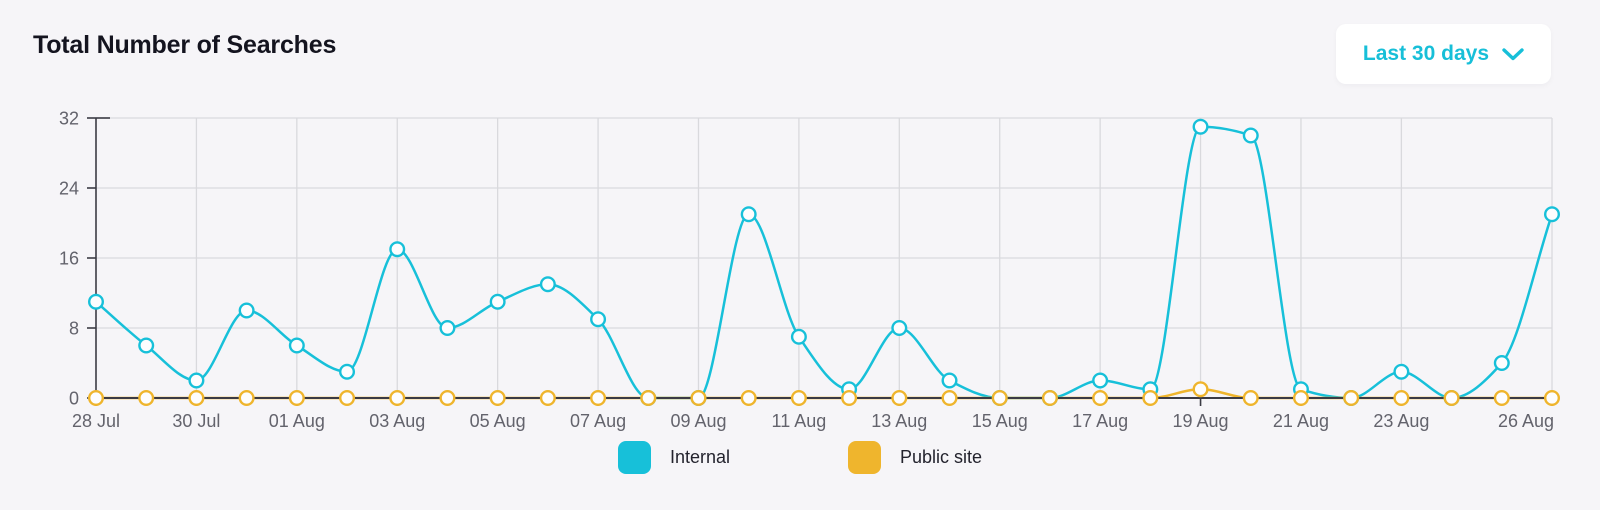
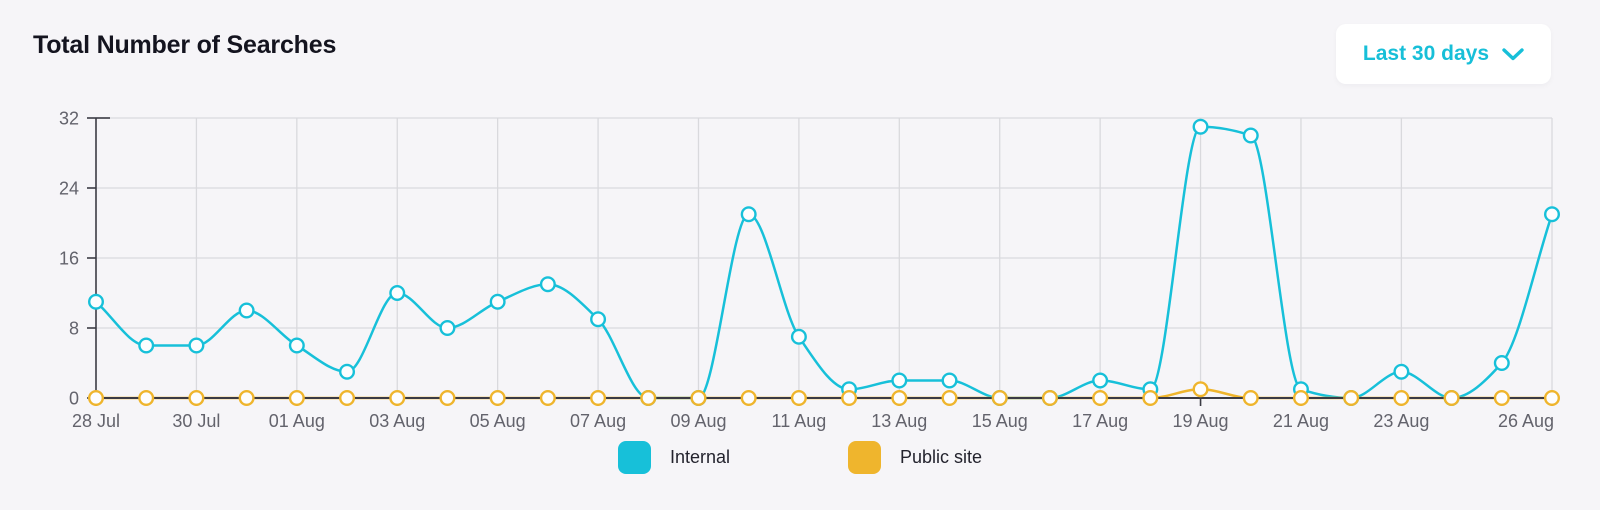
Internal/30 Jul: 2 -> 6
Internal/03 Aug: 17 -> 12
Internal/13 Aug: 8 -> 2
